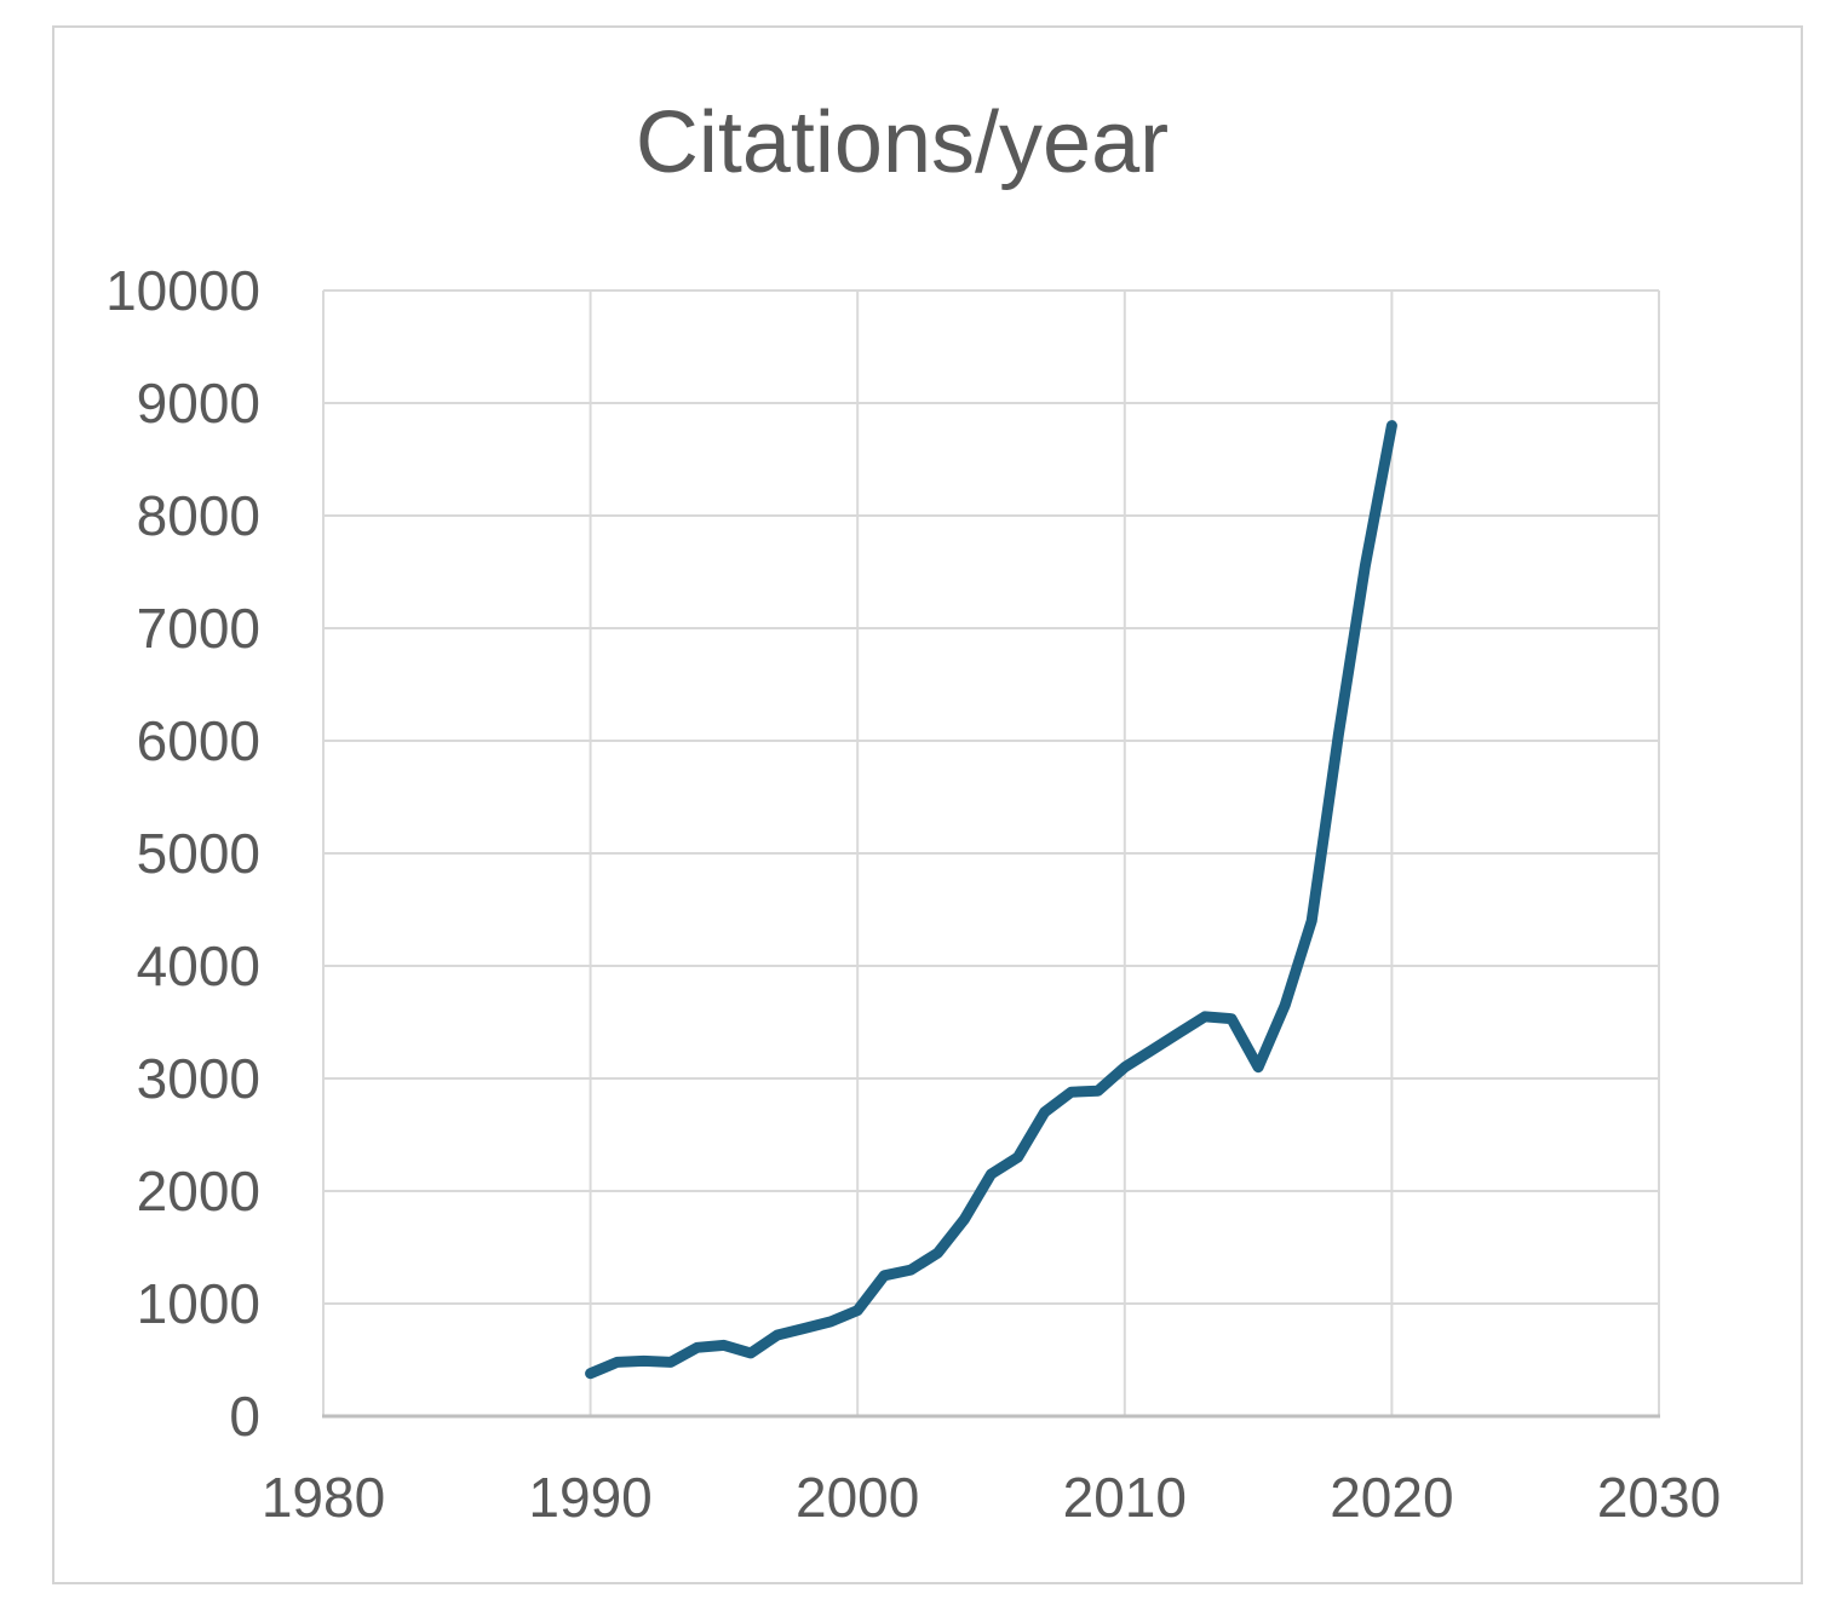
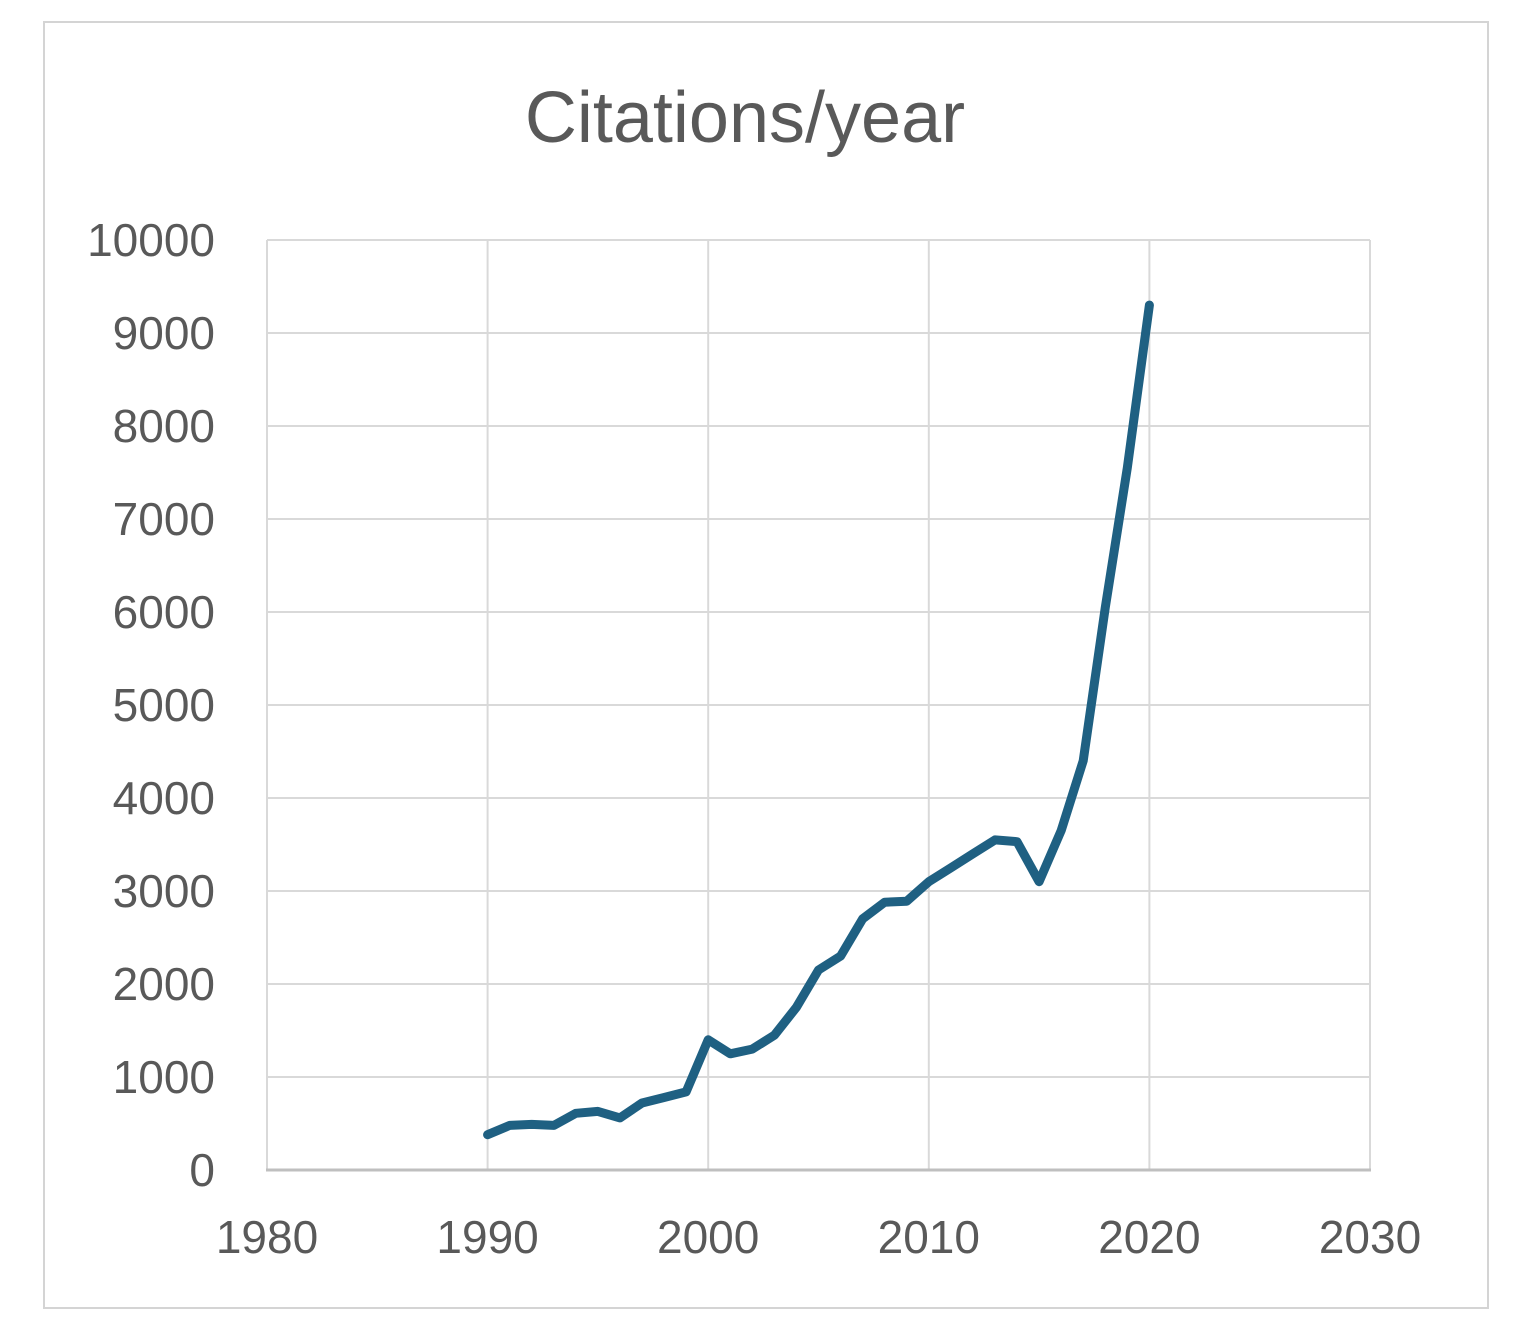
2000: 900 -> 1400
2020: 8800 -> 9300
